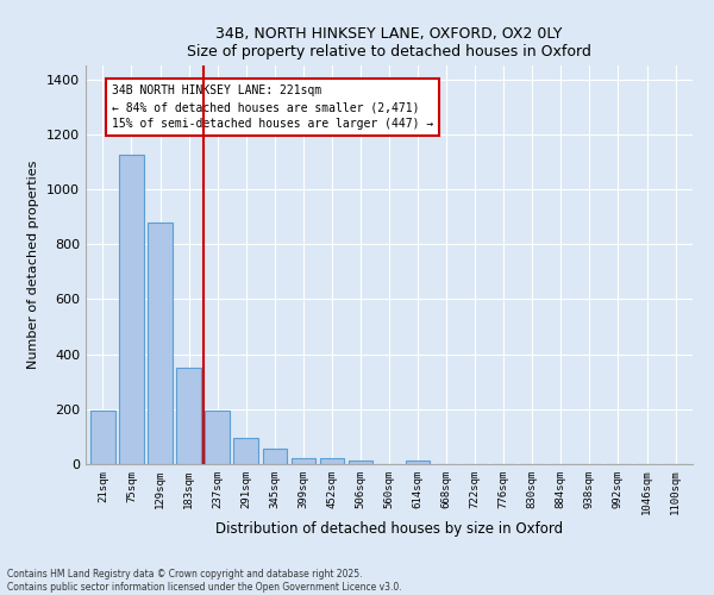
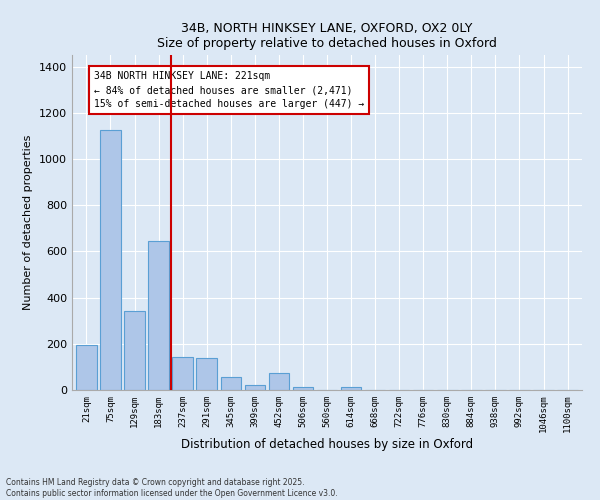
129sqm: 880 -> 340
183sqm: 350 -> 645
237sqm: 195 -> 145
291sqm: 95 -> 140
452sqm: 20 -> 75
